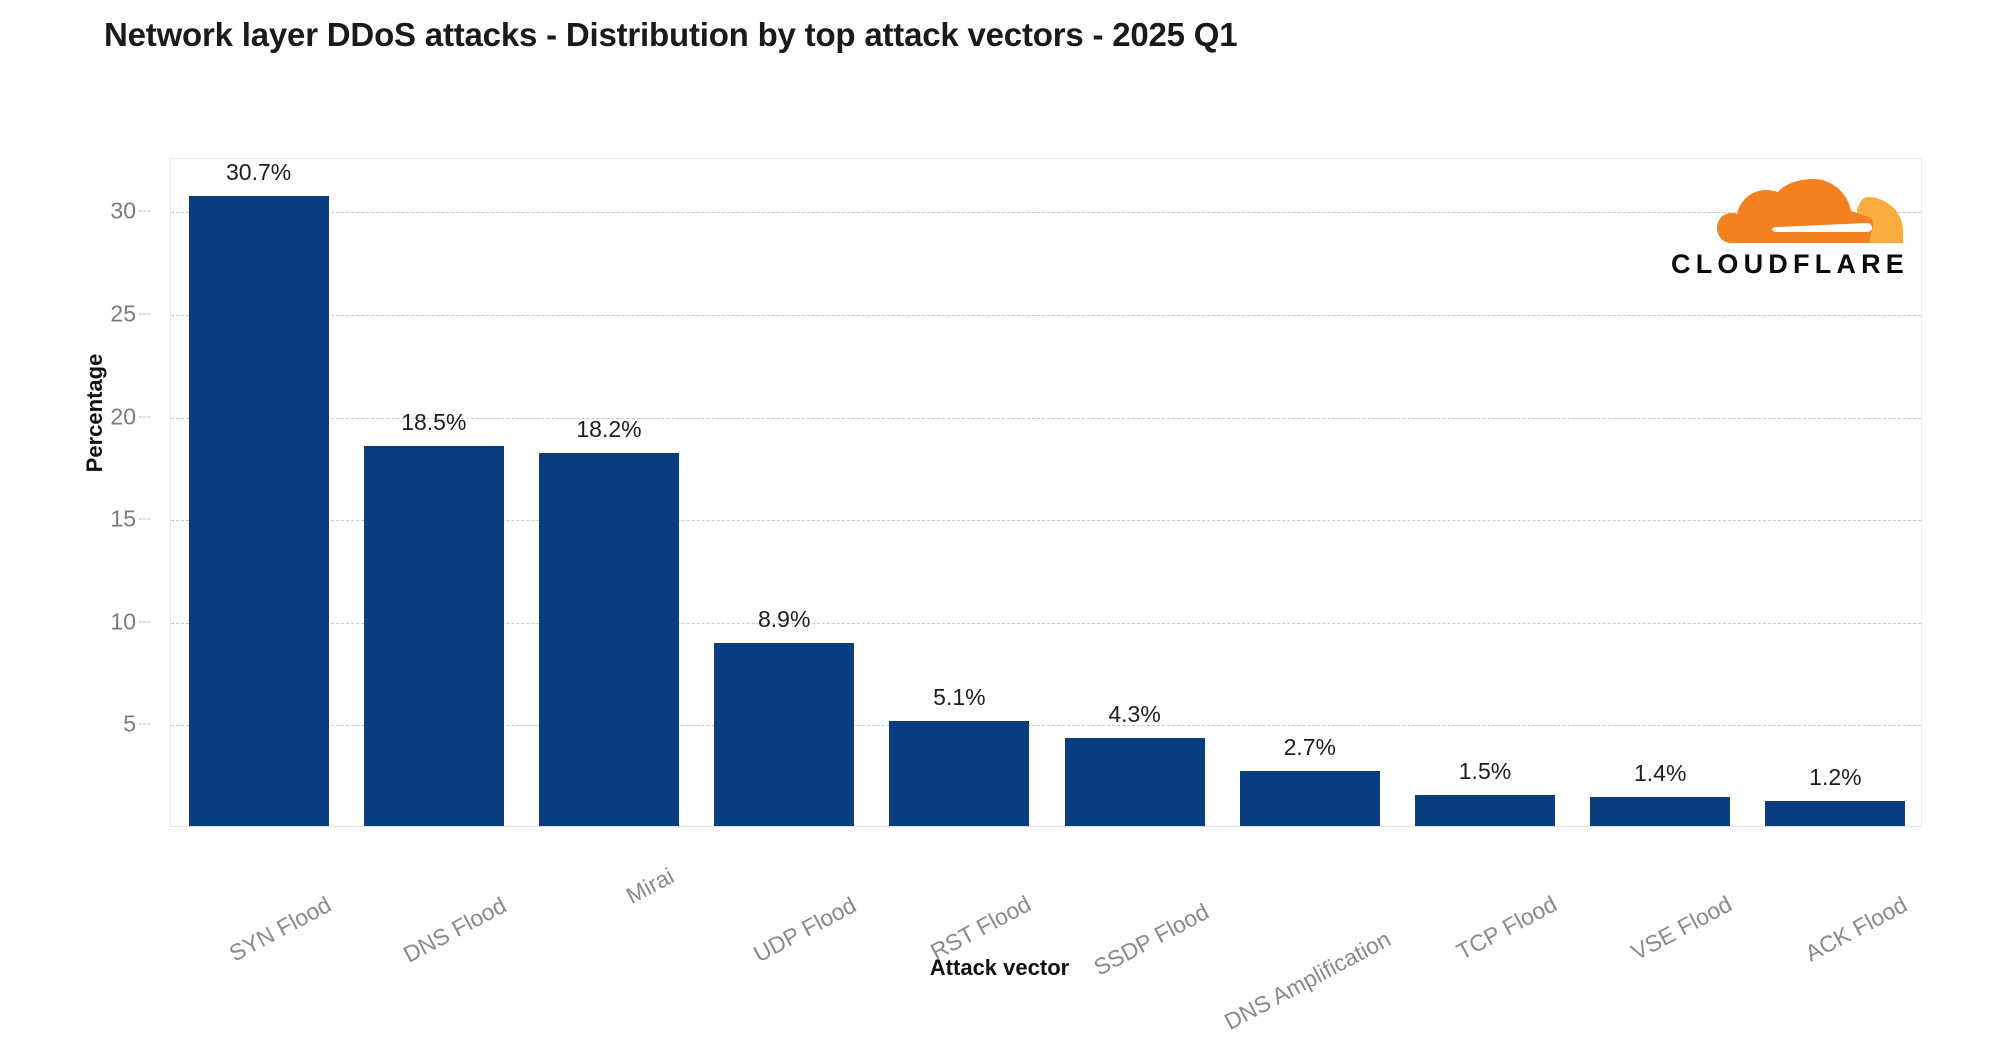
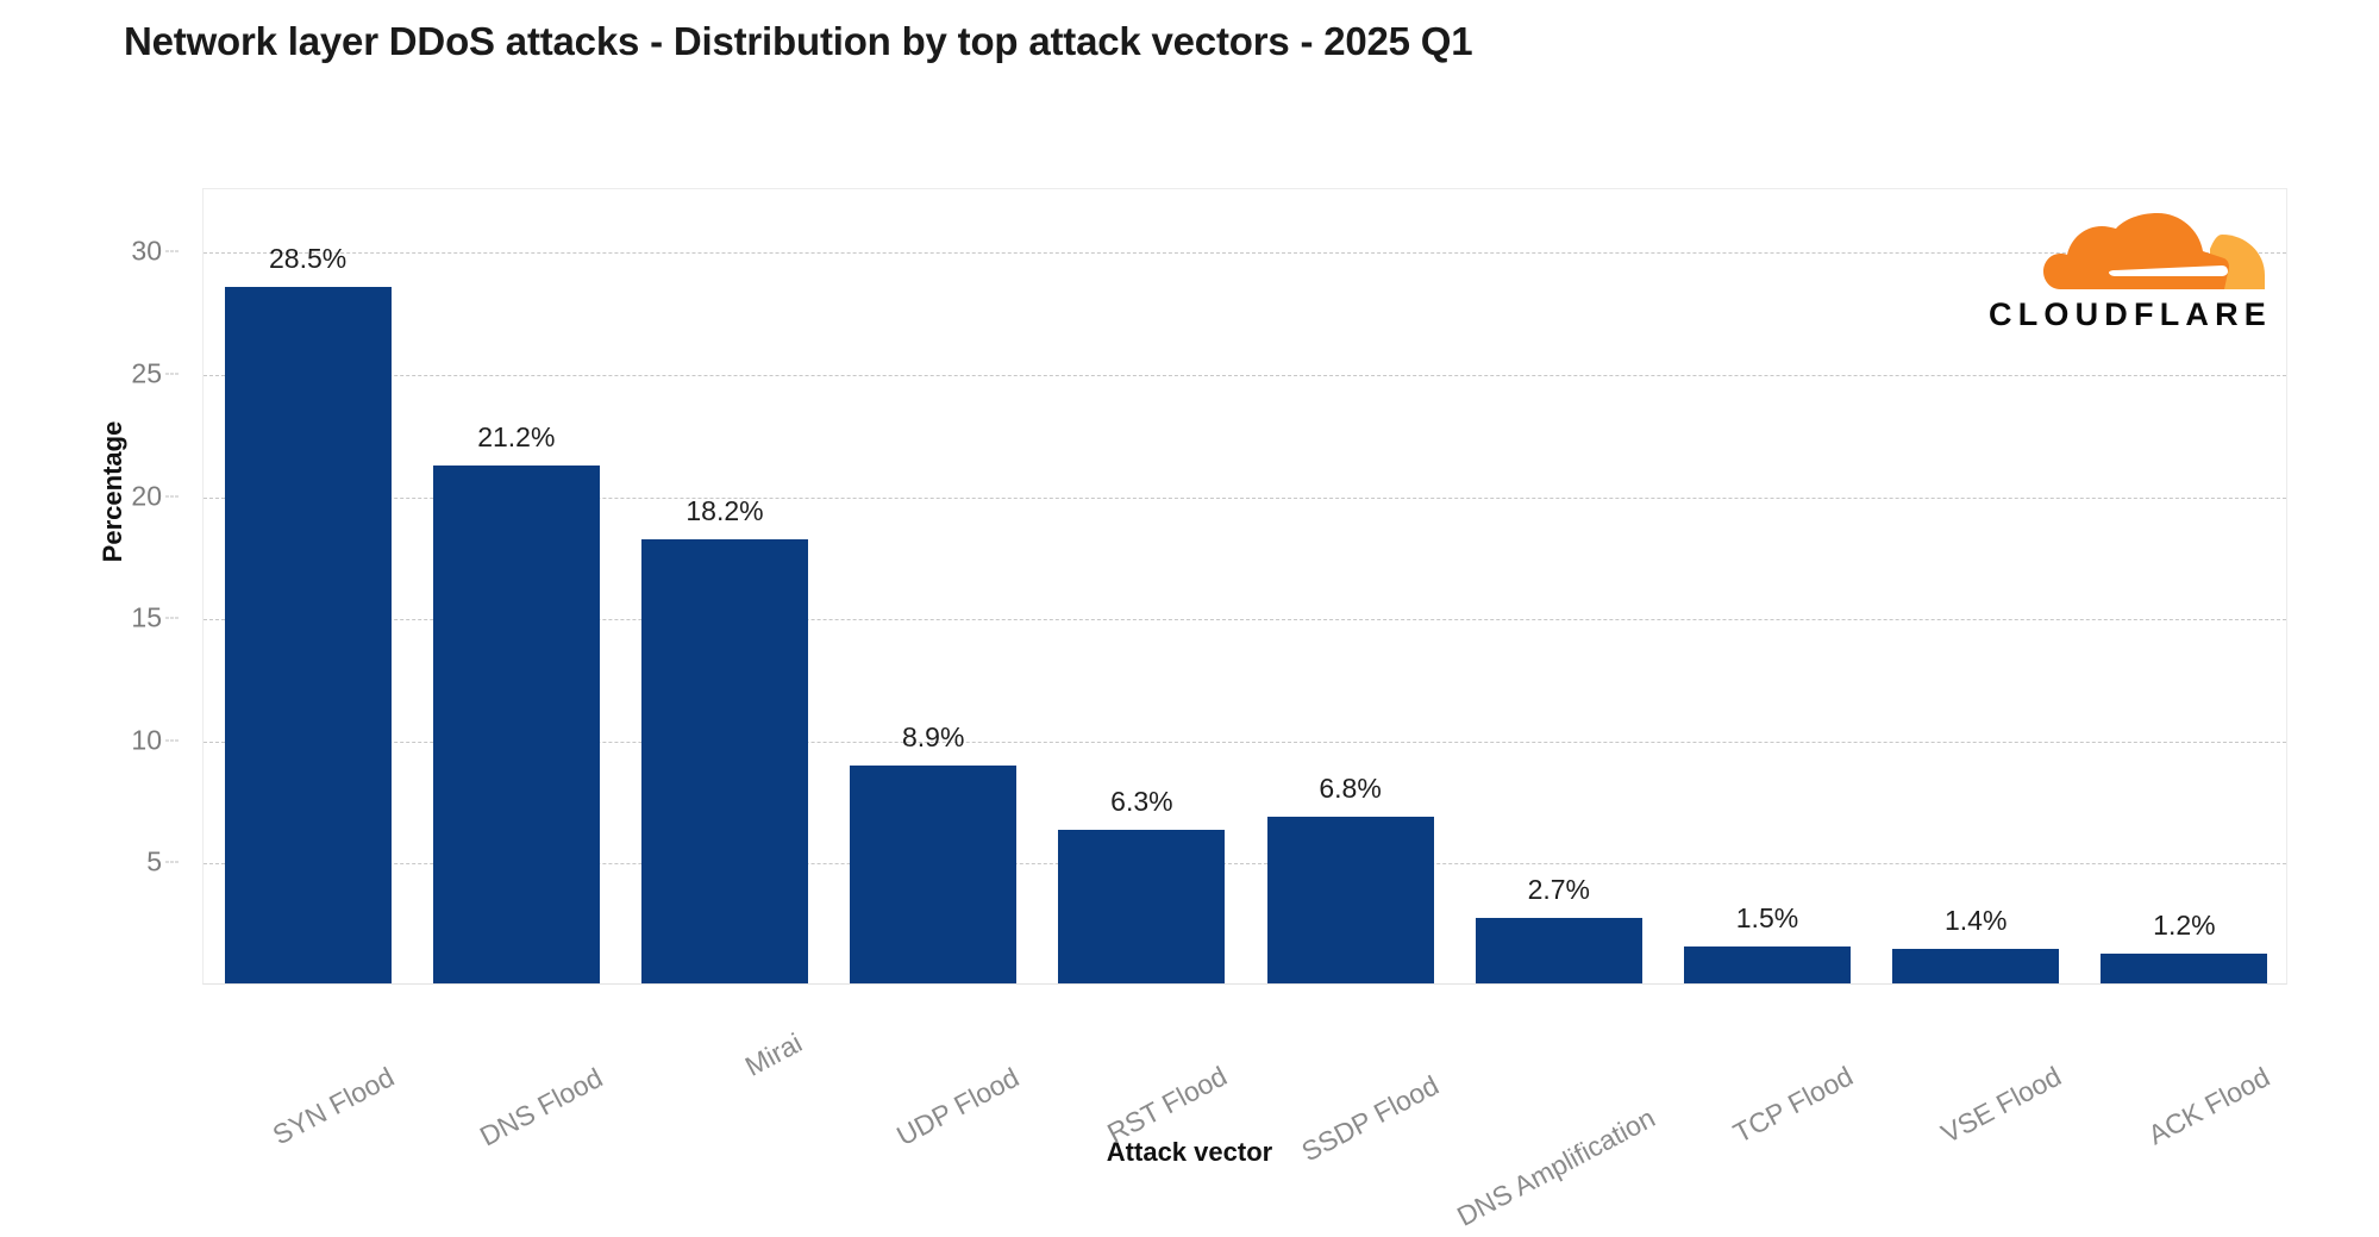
SYN Flood: 30.7% -> 28.5%
DNS Flood: 18.5% -> 21.2%
RST Flood: 5.1% -> 6.3%
SSDP Flood: 4.3% -> 6.8%
